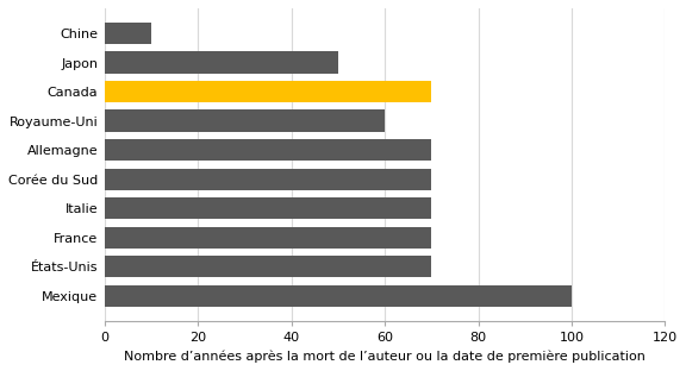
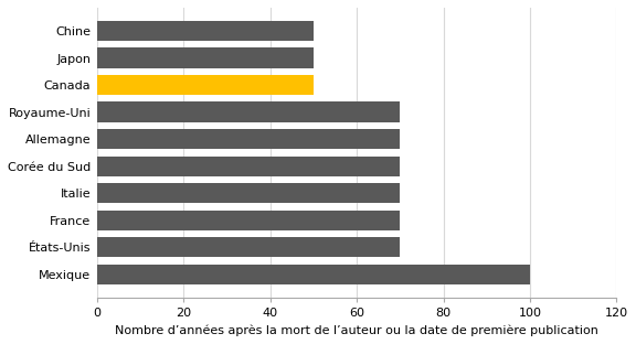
Chine: 10 -> 50
Canada: 70 -> 50
Royaume-Uni: 60 -> 70
